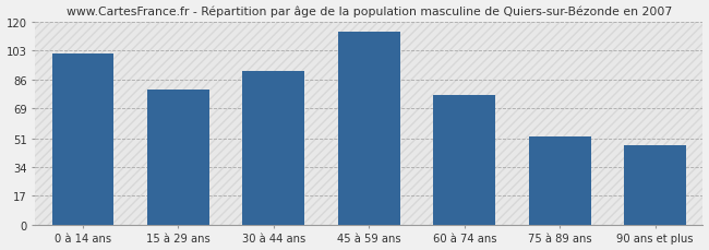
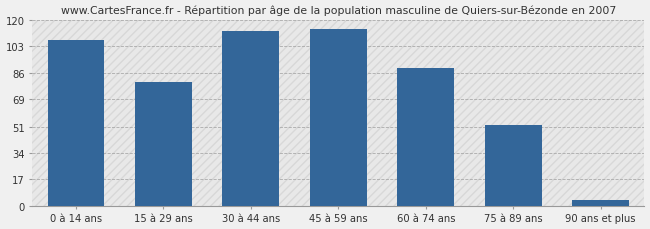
0 à 14 ans: 101 -> 107
30 à 44 ans: 91 -> 113
60 à 74 ans: 77 -> 89
90 ans et plus: 47 -> 4
